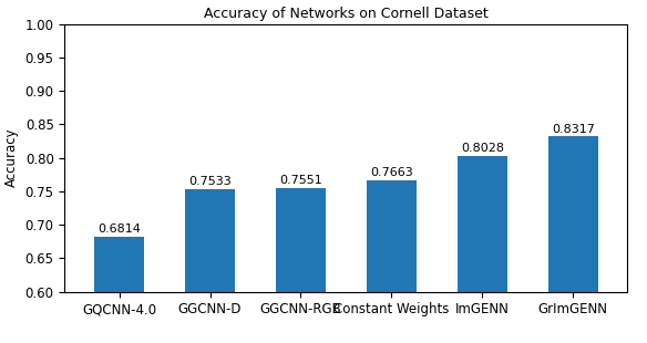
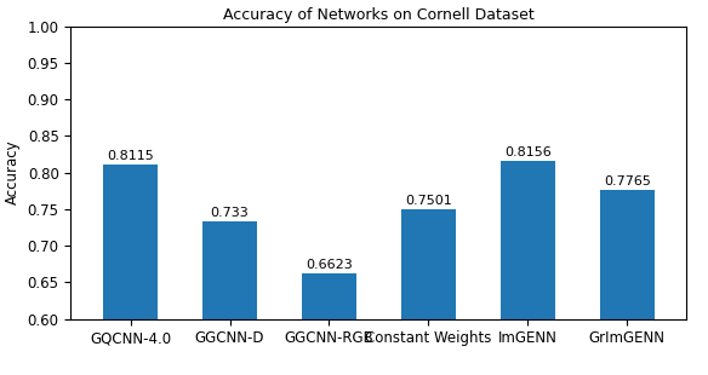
GQCNN-4.0: 0.6814 -> 0.8115
GGCNN-D: 0.7533 -> 0.733
GGCNN-RGB: 0.7551 -> 0.6623
Constant Weights: 0.7663 -> 0.7501
ImGENN: 0.8028 -> 0.8156
GrImGENN: 0.8317 -> 0.7765
